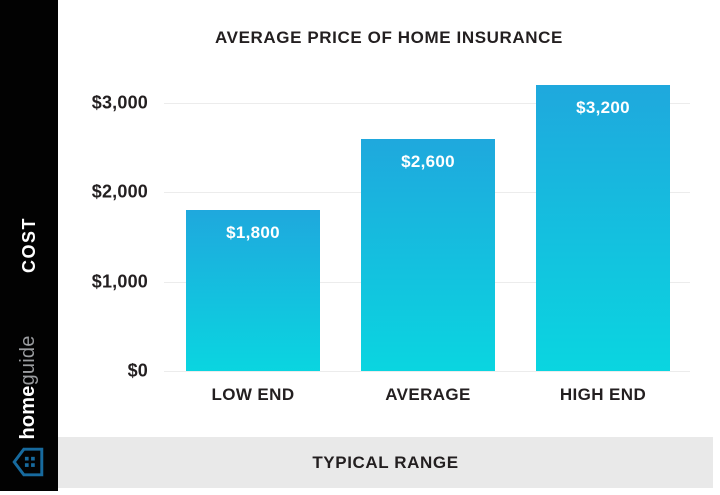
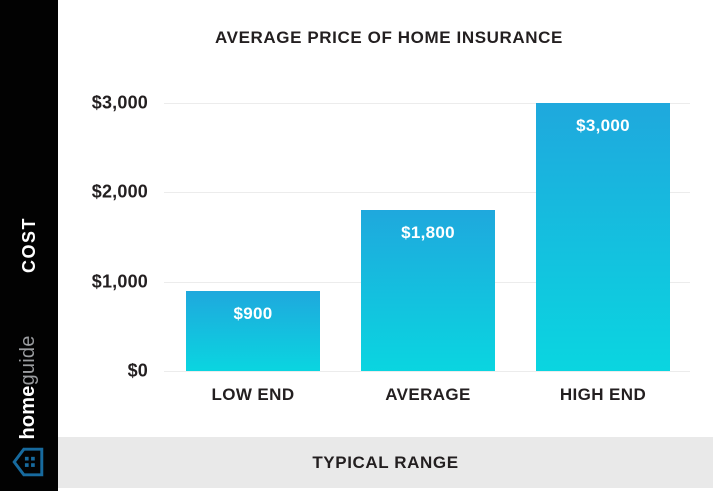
LOW END: $1,800 -> $900
AVERAGE: $2,600 -> $1,800
HIGH END: $3,200 -> $3,000
